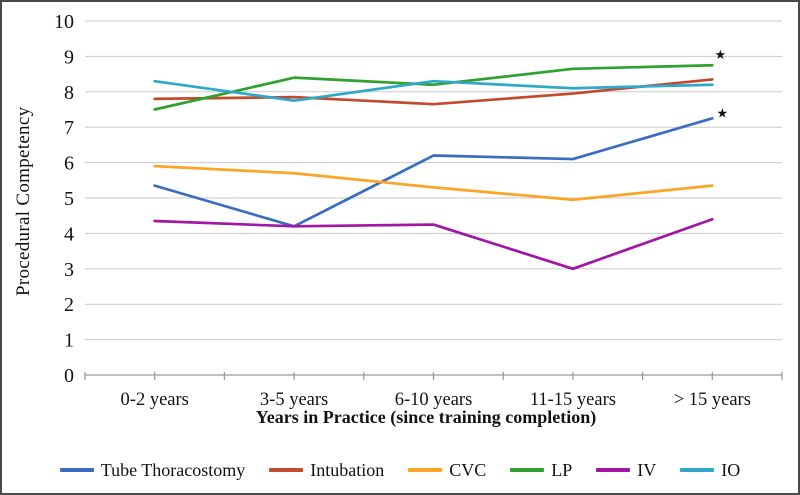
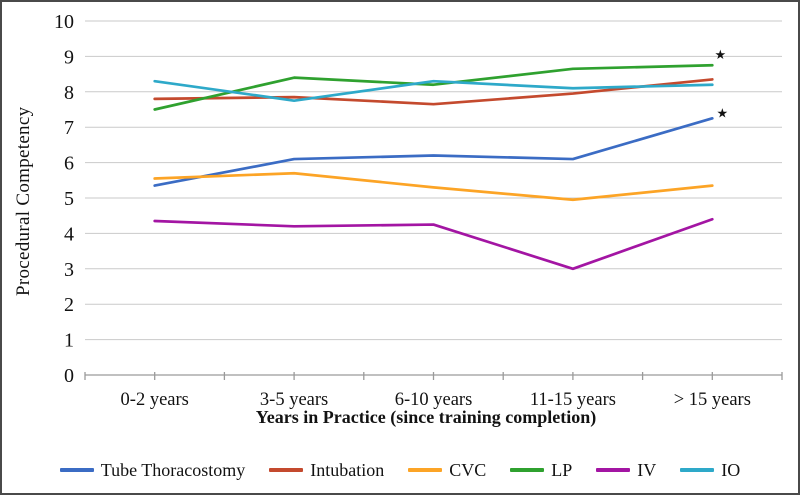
CVC/0-2 years: 5.9 -> 5.5
Tube Thoracostomy/3-5 years: 4.2 -> 6.1
